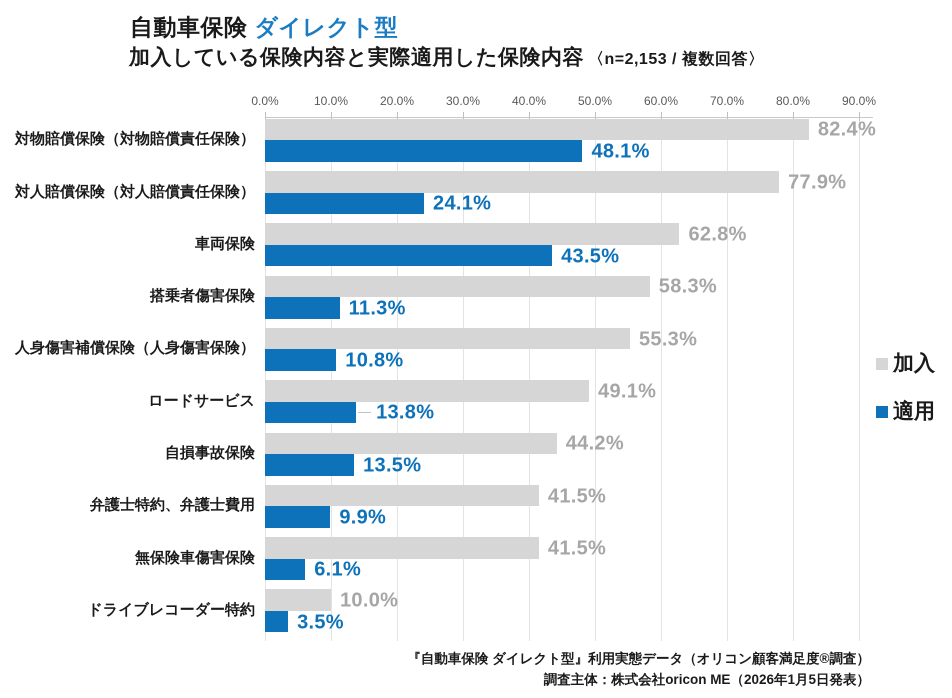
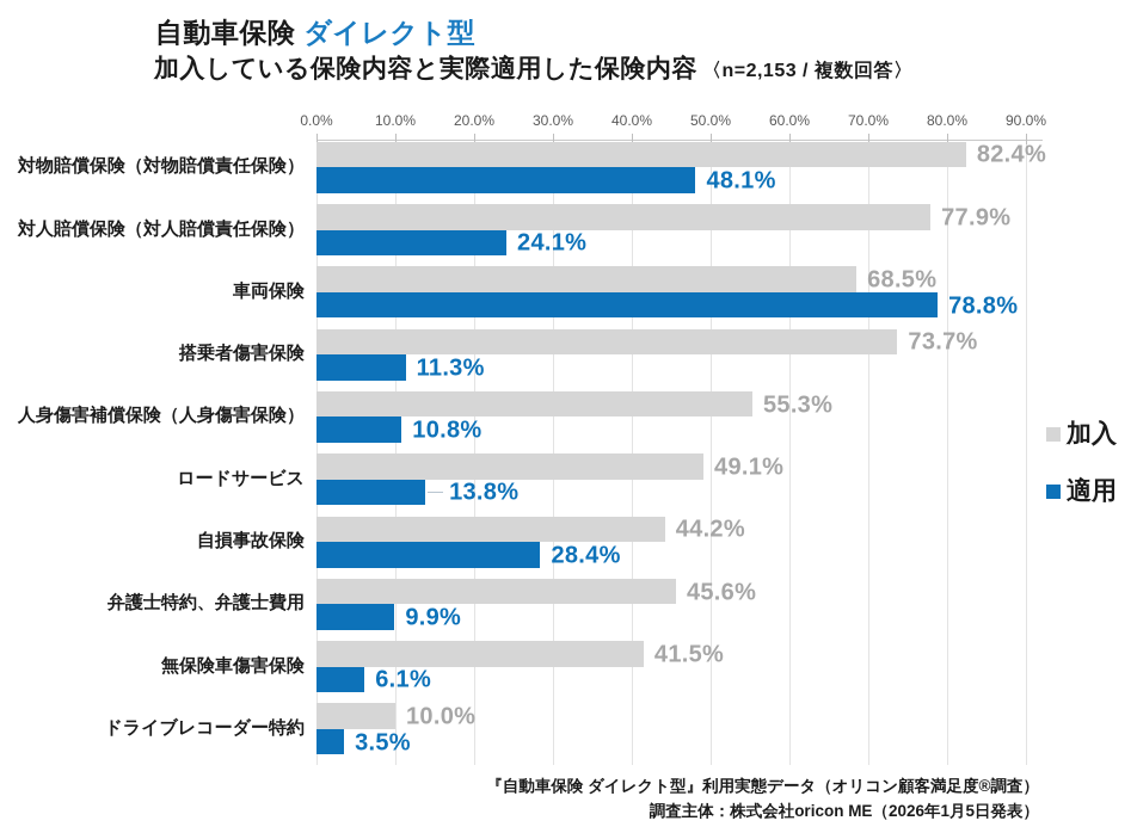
加入/車両保険: 62.8% -> 68.5%
適用/車両保険: 43.5% -> 78.8%
加入/搭乗者傷害保険: 58.3% -> 73.7%
適用/自損事故保険: 13.5% -> 28.4%
加入/弁護士特約、弁護士費用: 41.5% -> 45.6%
